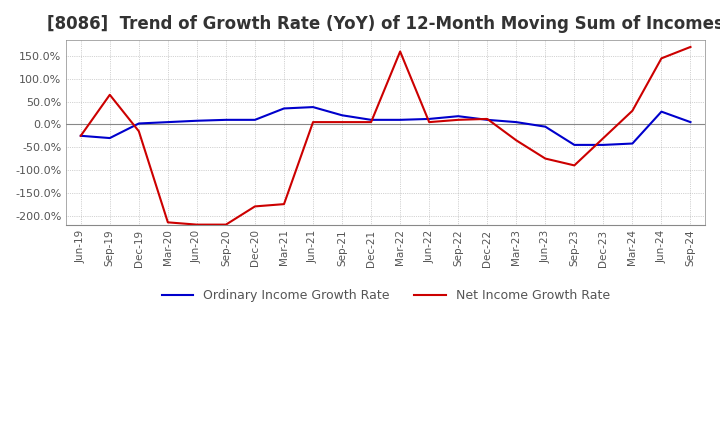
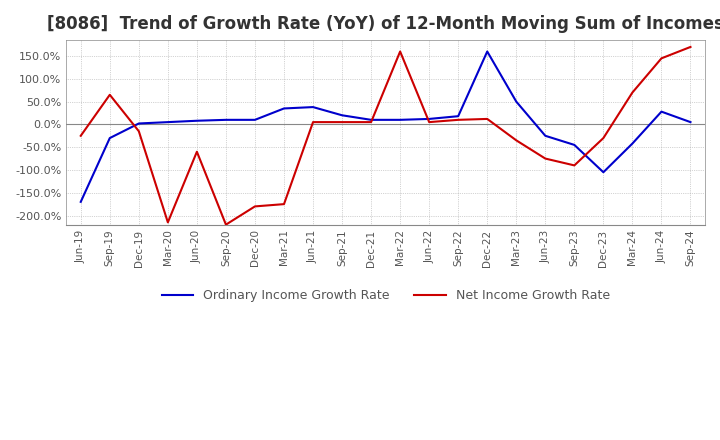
Ordinary Income Growth Rate/Jun-19: -25% -> -170%
Net Income Growth Rate/Jun-20: -220% -> -60%
Ordinary Income Growth Rate/Dec-22: 10% -> 160%
Ordinary Income Growth Rate/Mar-23: 5% -> 50%
Ordinary Income Growth Rate/Jun-23: -5% -> -25%
Ordinary Income Growth Rate/Dec-23: -45% -> -105%
Net Income Growth Rate/Mar-24: 30% -> 70%
